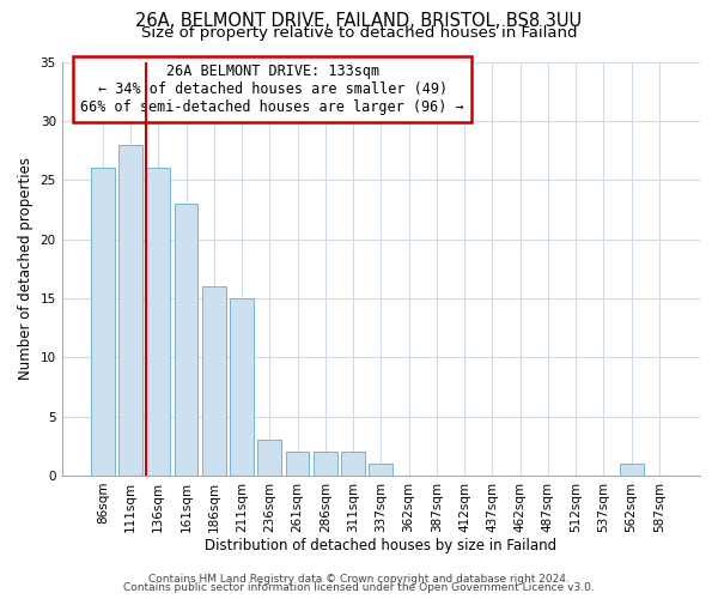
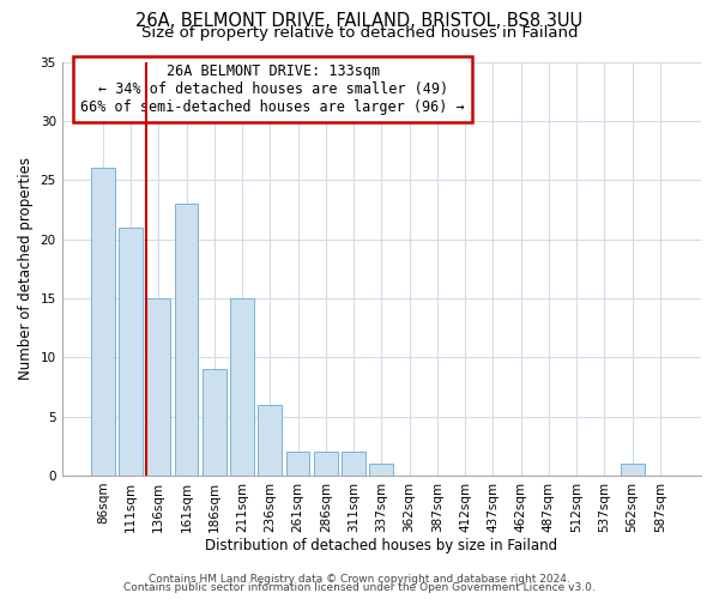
111sqm: 28 -> 21
136sqm: 26 -> 15
186sqm: 16 -> 9
236sqm: 3 -> 6
